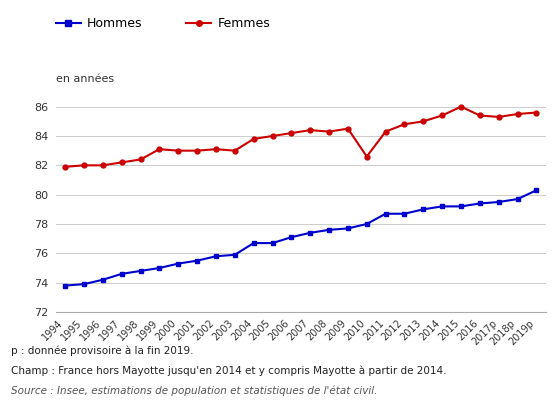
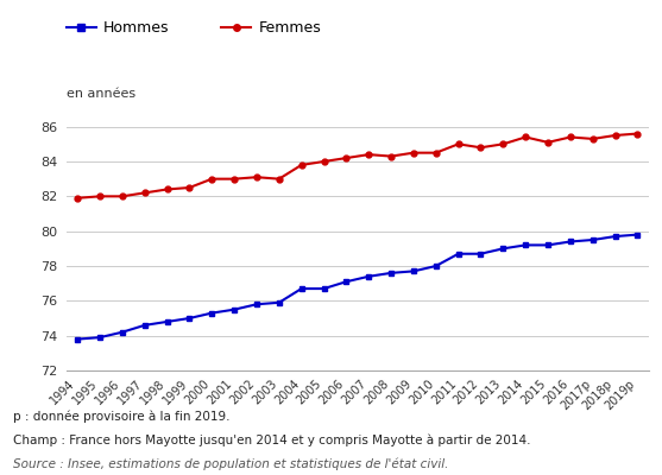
Femmes/1999: 83.1 -> 82.5
Femmes/2010: 82.6 -> 84.5
Femmes/2011: 84.3 -> 85.0
Femmes/2015: 86.0 -> 85.1
Hommes/2019p: 80.3 -> 79.8
